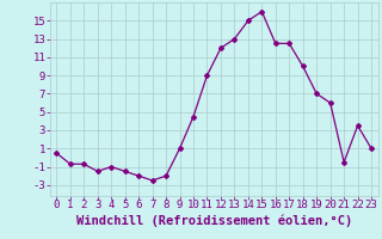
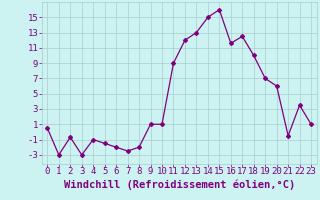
1: -0.7 -> -3.0
3: -1.5 -> -3.0
10: 4.5 -> 1.0
16: 12.5 -> 11.6
